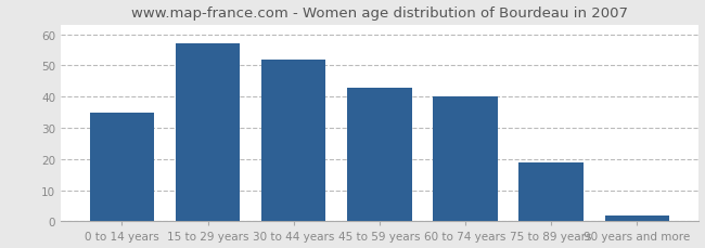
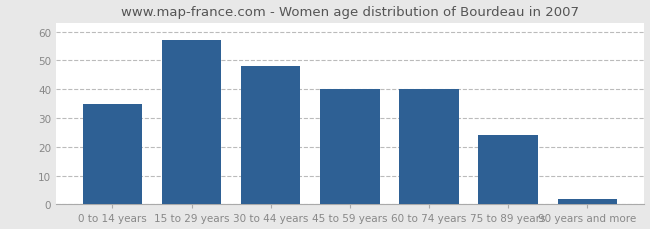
30 to 44 years: 52 -> 48
45 to 59 years: 43 -> 40
75 to 89 years: 19 -> 24
